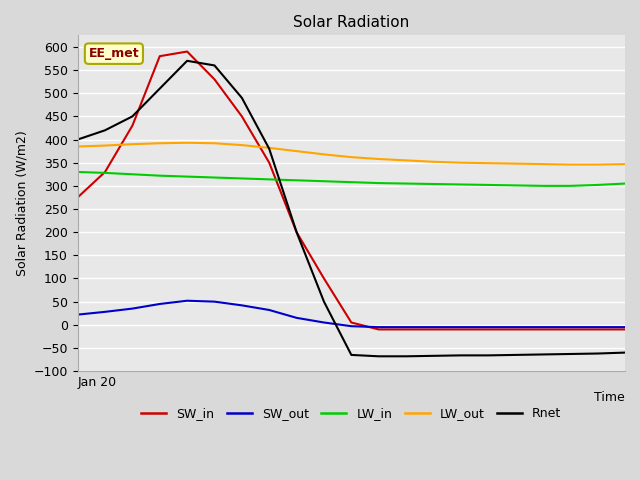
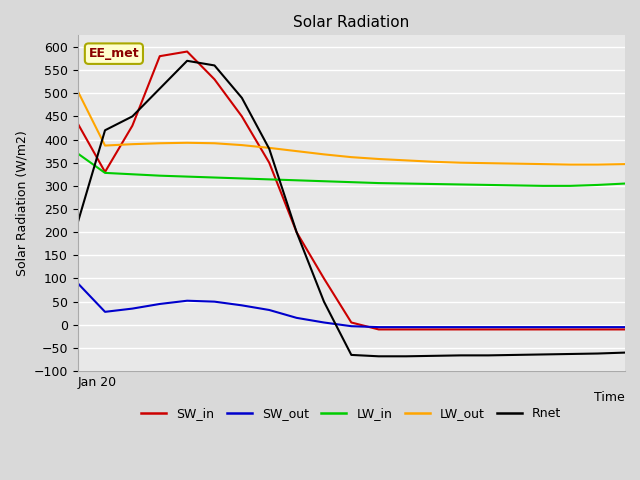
SW_in/Jan 20: 275 -> 435
SW_out/Jan 20: 22 -> 90
LW_in/Jan 20: 330 -> 370
LW_out/Jan 20: 385 -> 505
Rnet/Jan 20: 400 -> 220
